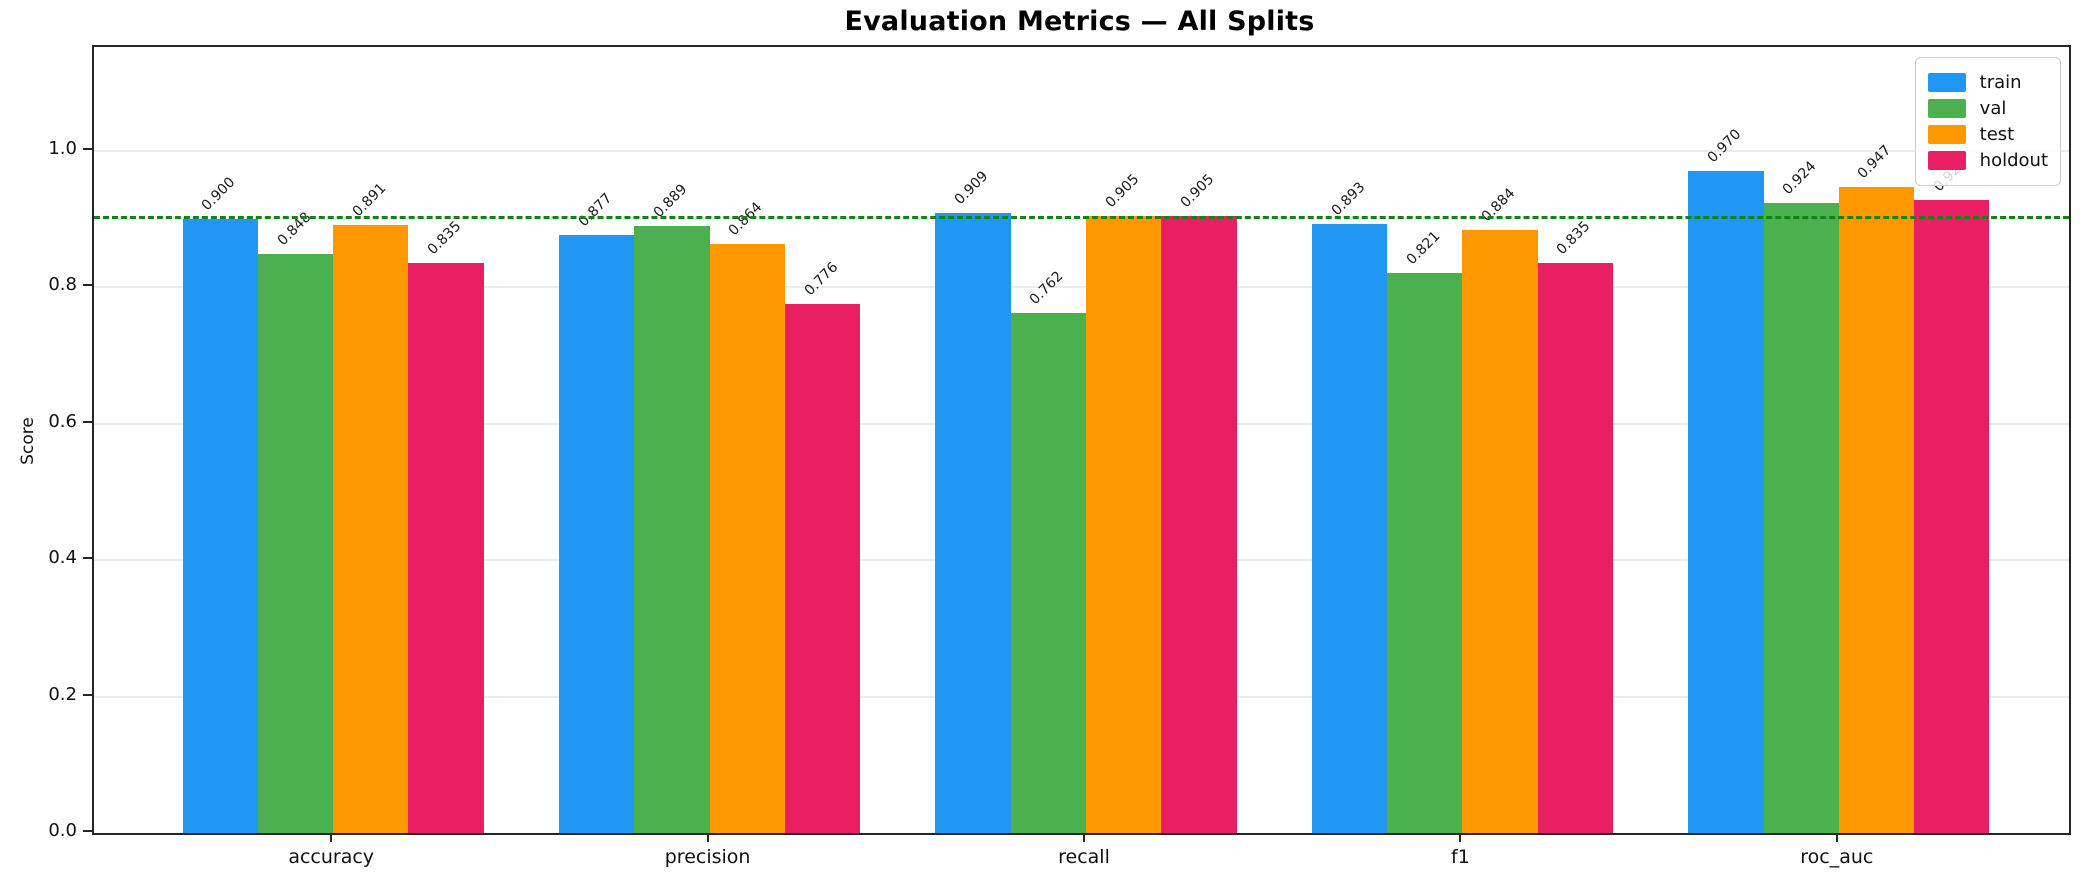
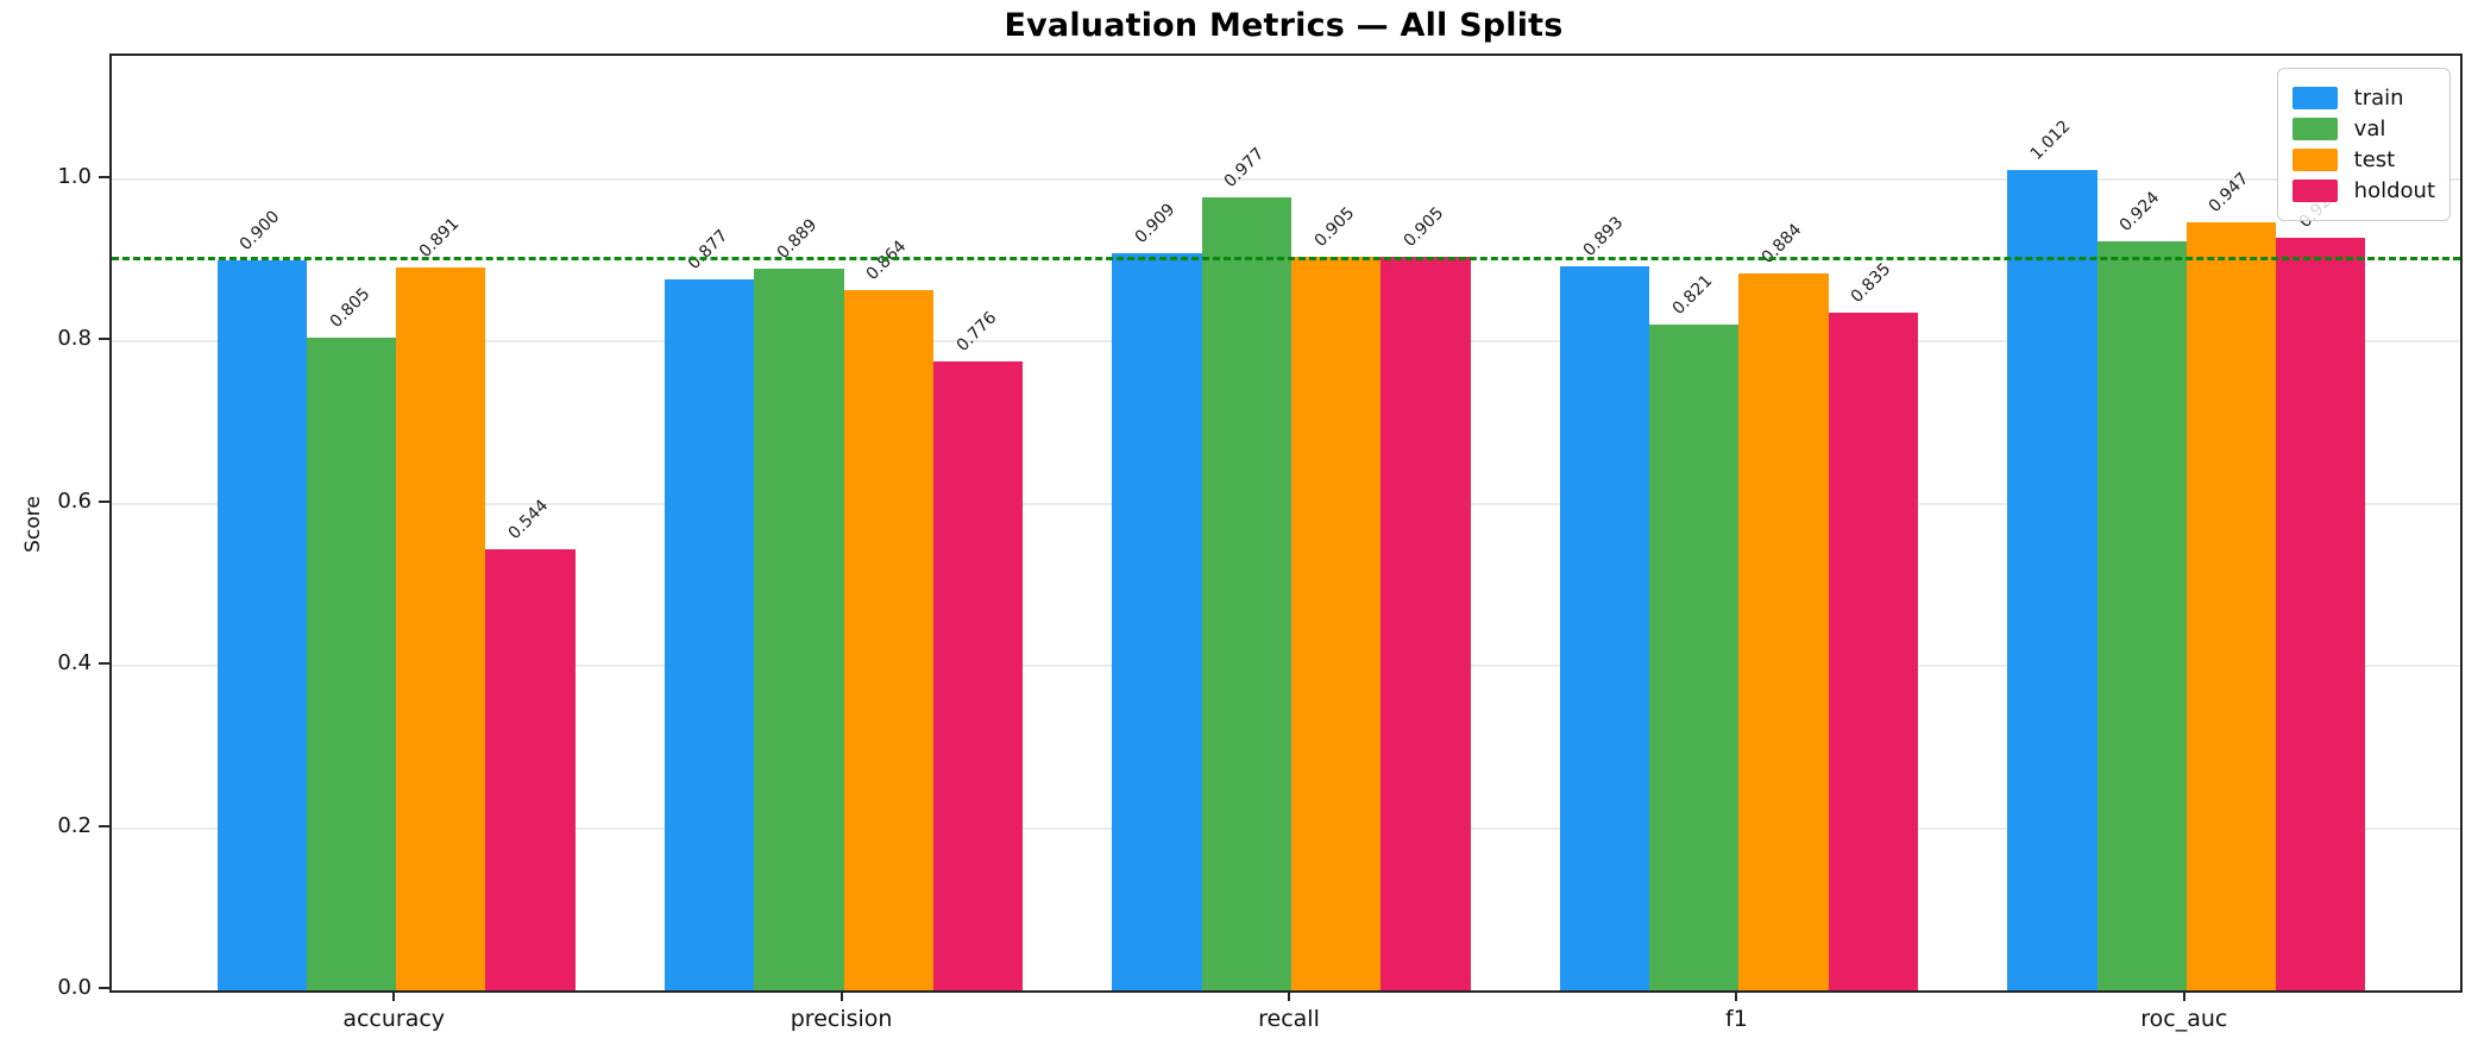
val/accuracy: 0.848 -> 0.805
holdout/accuracy: 0.835 -> 0.544
val/recall: 0.762 -> 0.977
train/roc_auc: 0.970 -> 1.012
